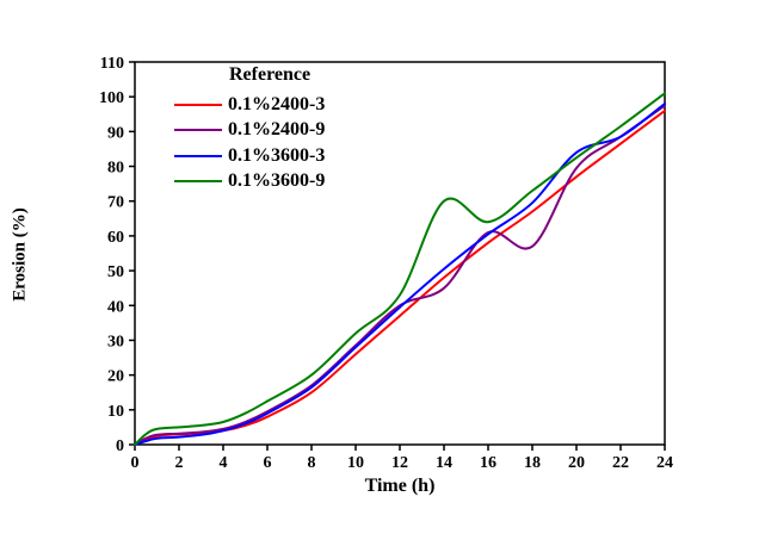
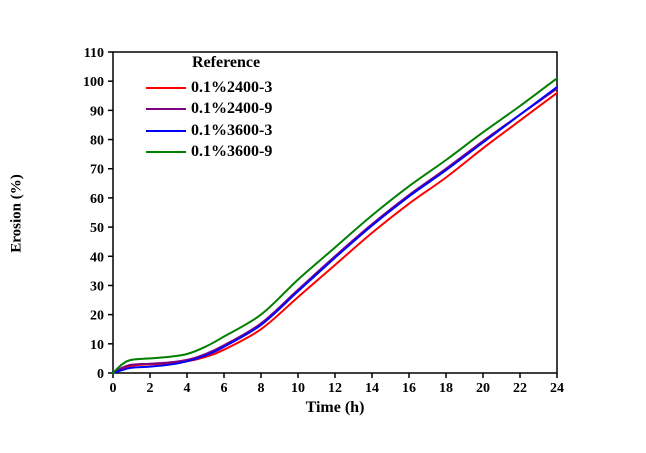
0.1%2400-9/14: 45 -> 51
0.1%3600-9/14: 70 -> 54
0.1%2400-9/18: 57 -> 70
0.1%3600-3/20: 84 -> 79
